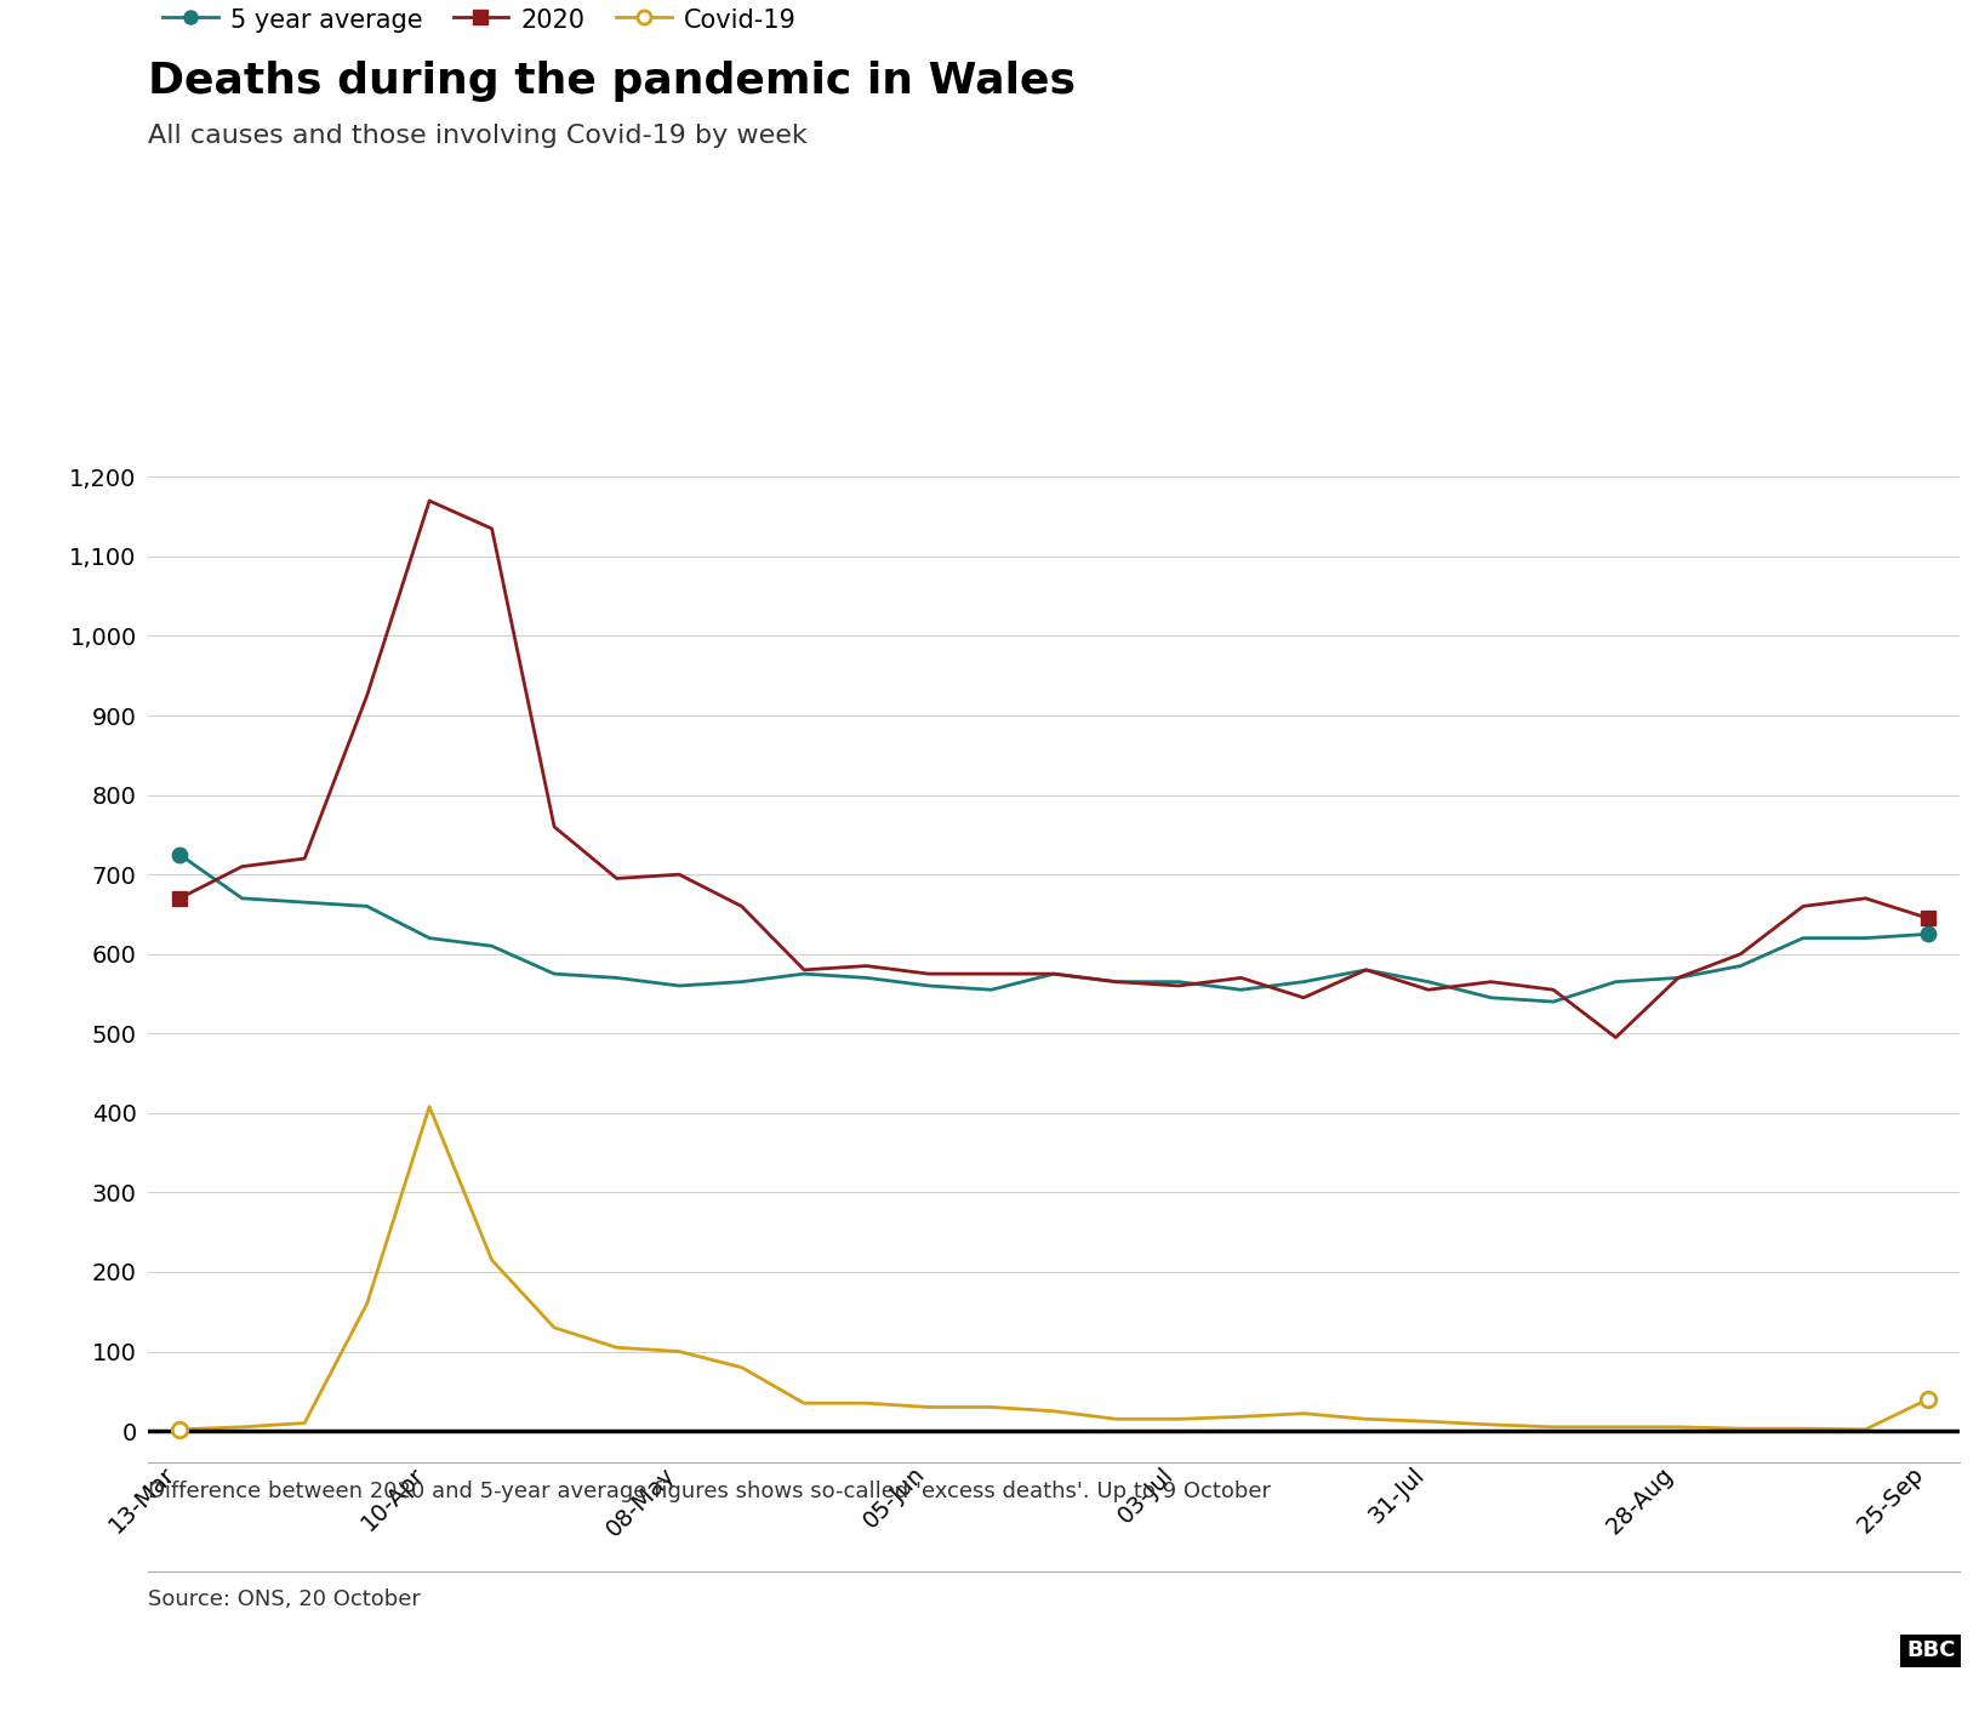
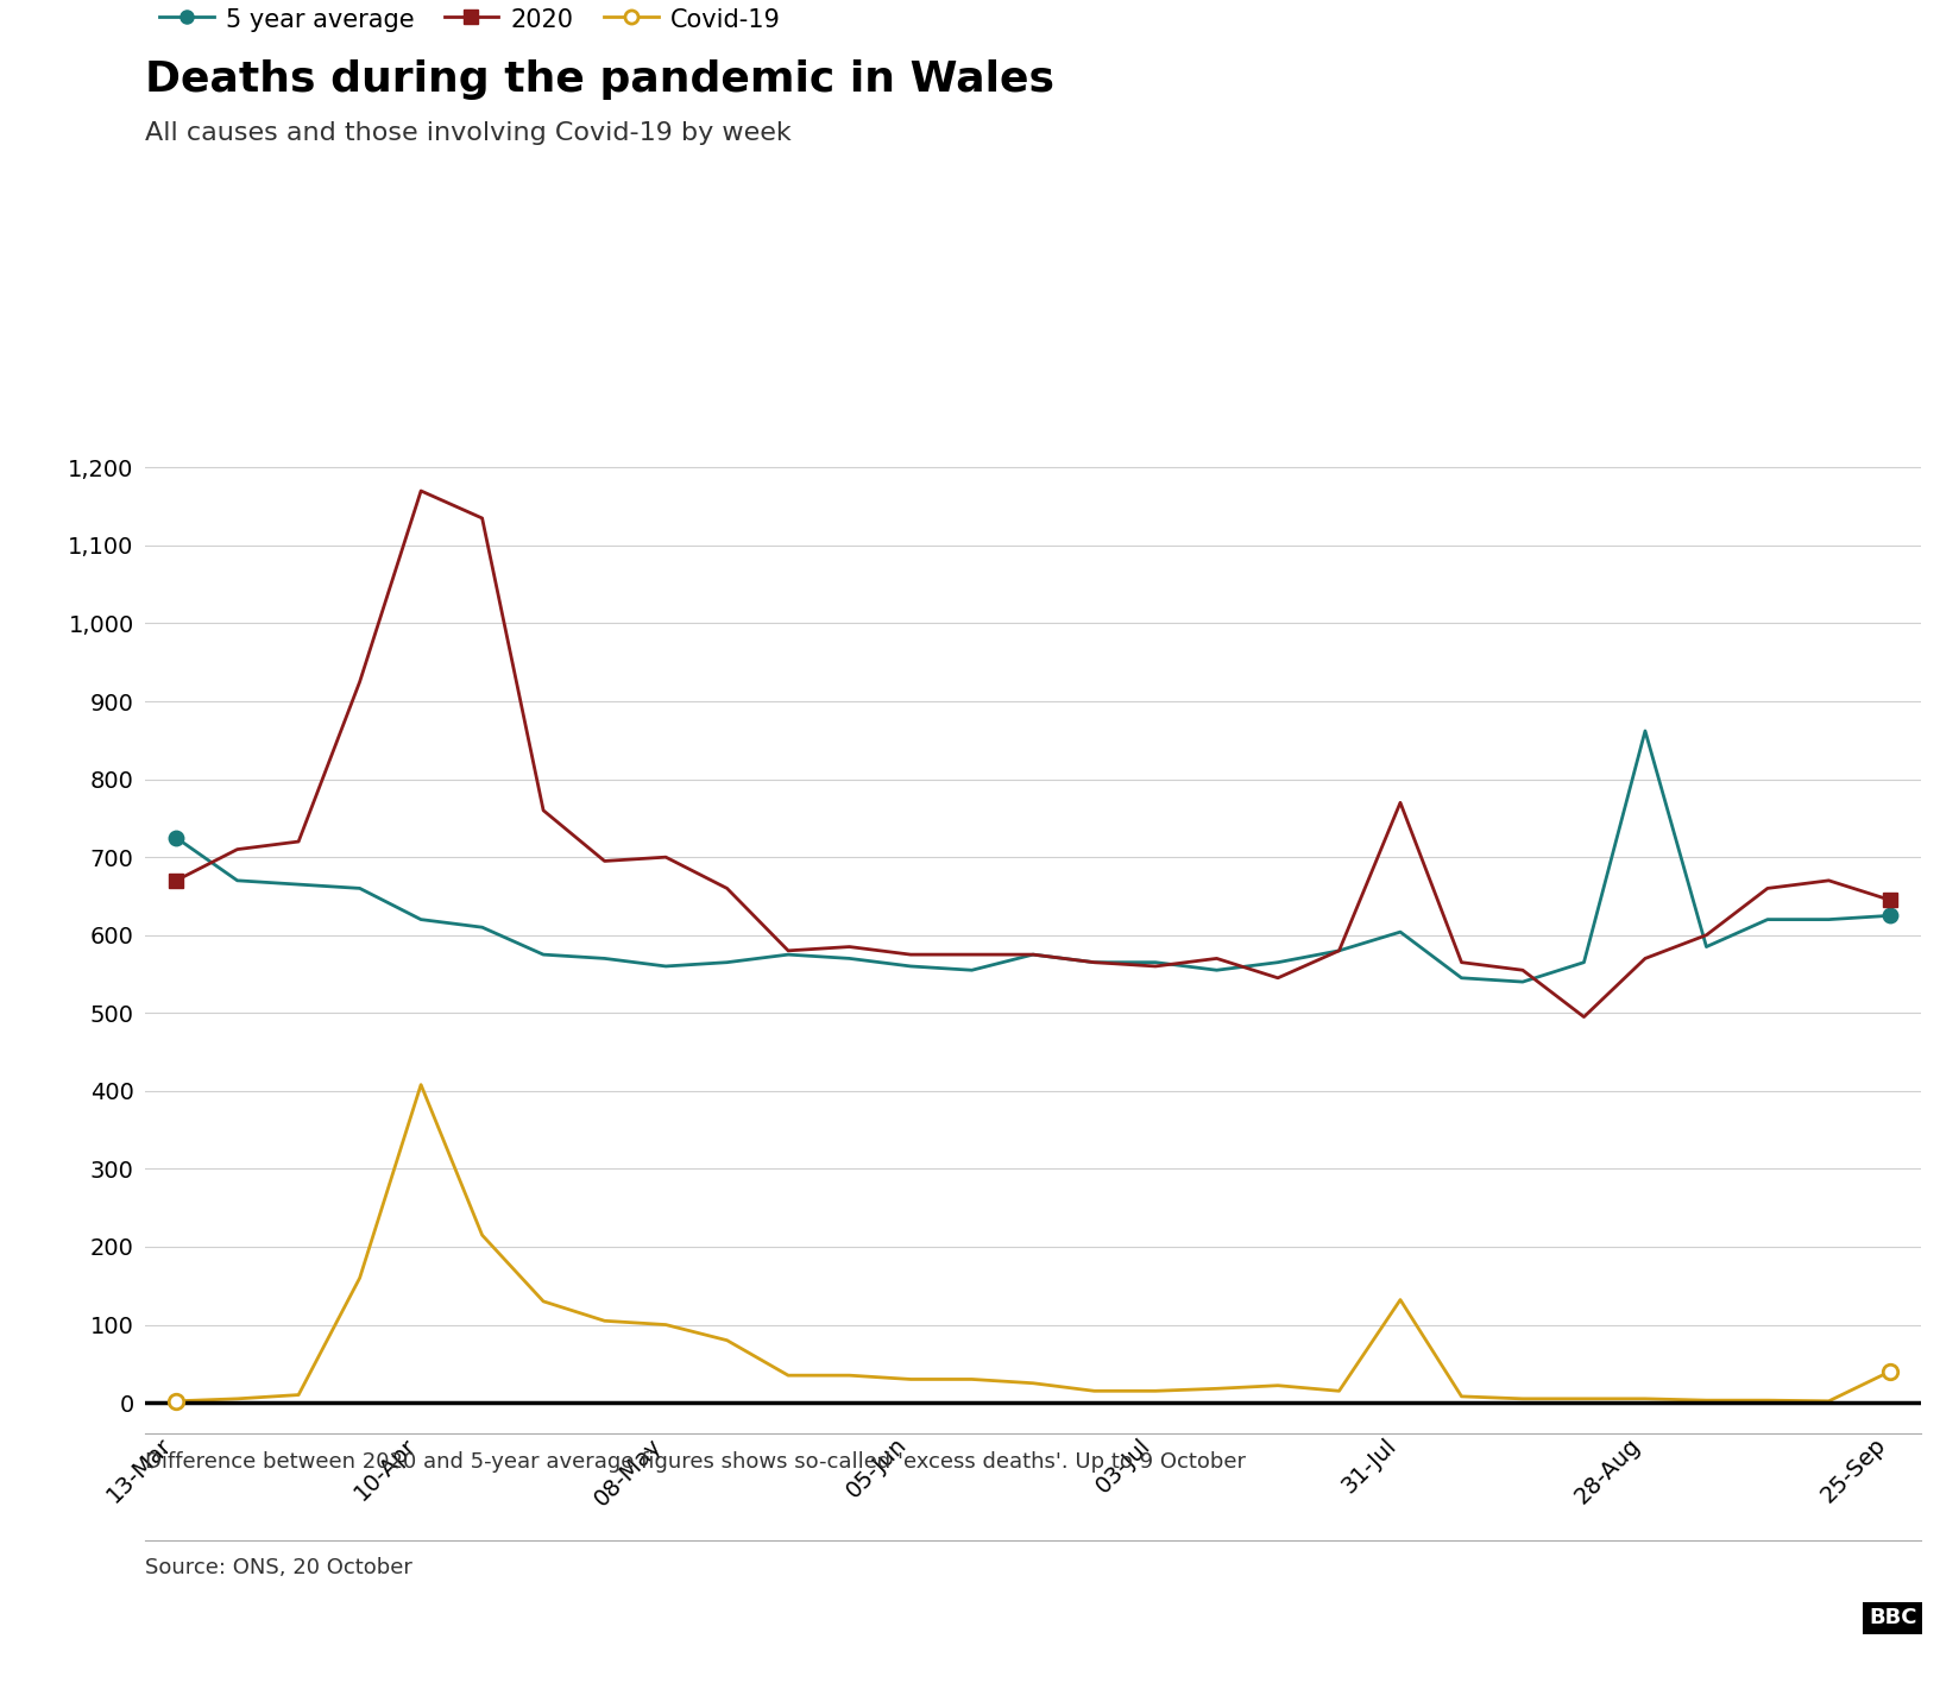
5 year average/31-Jul: 565 -> 604
2020/31-Jul: 555 -> 770
Covid-19/31-Jul: 12 -> 132
5 year average/28-Aug: 570 -> 862
